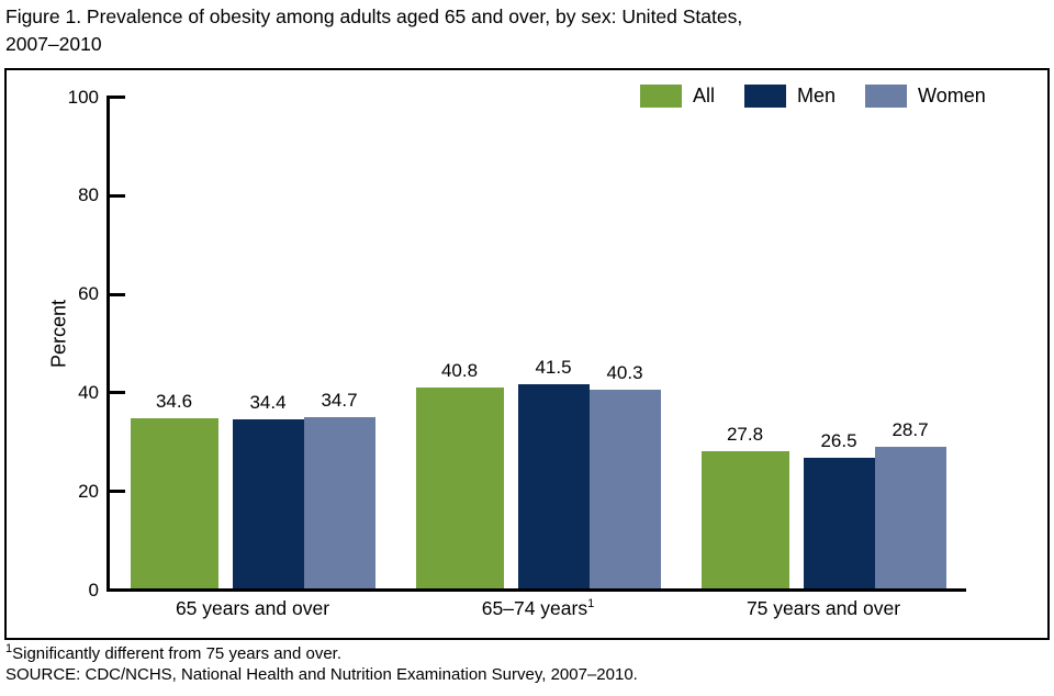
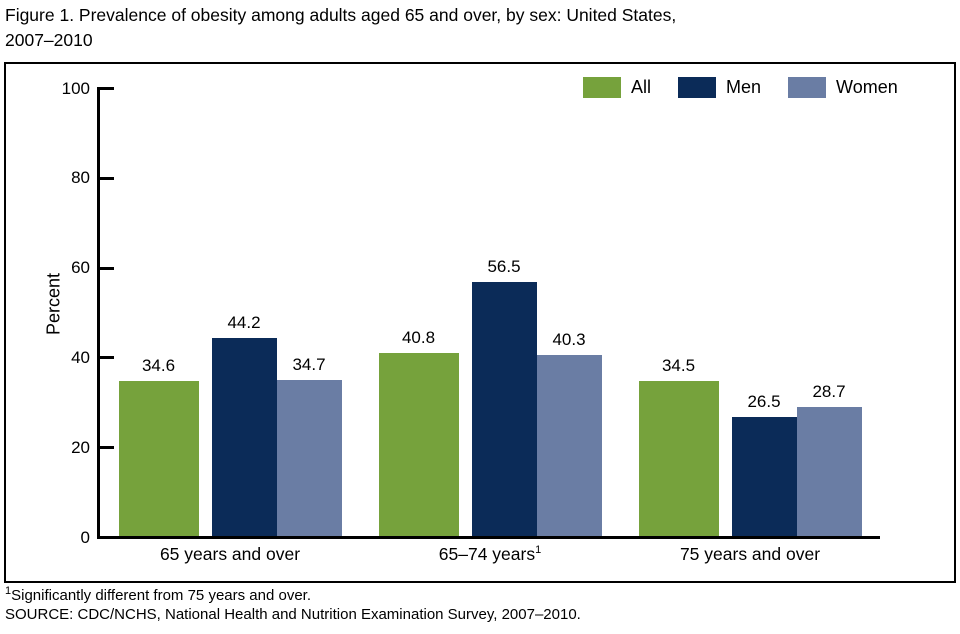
Men/65 years and over: 34.4 -> 44.2
Men/65–74 years: 41.5 -> 56.5
All/75 years and over: 27.8 -> 34.5
